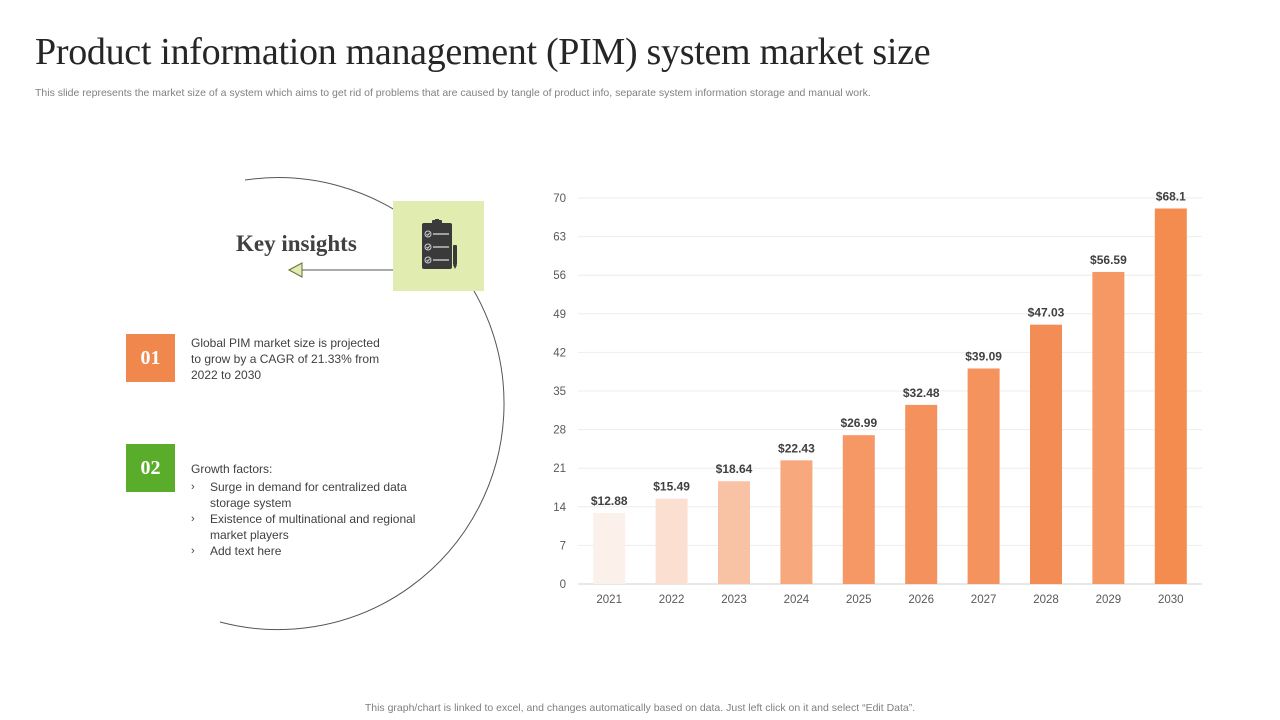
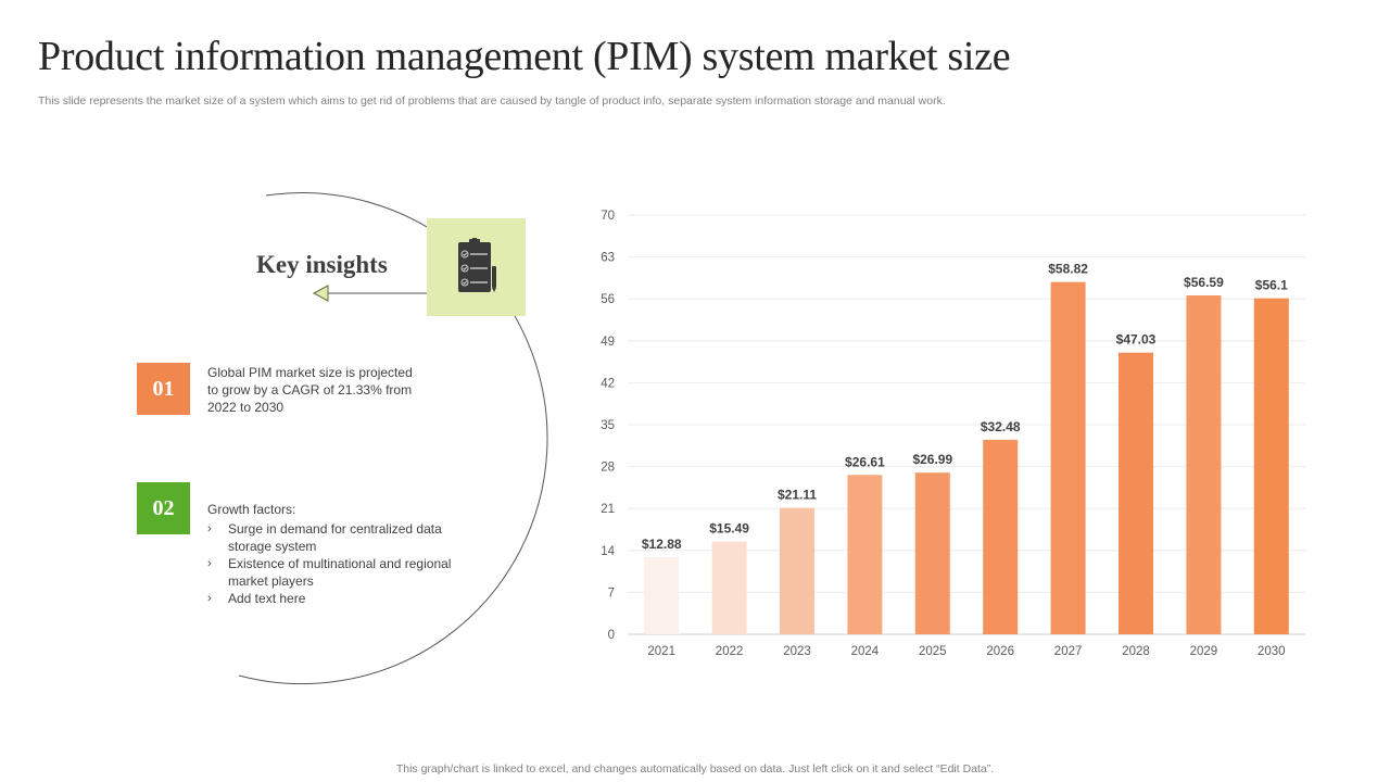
2023: $18.64 -> $21.11
2024: $22.43 -> $26.61
2027: $39.09 -> $58.82
2030: $68.1 -> $56.1
